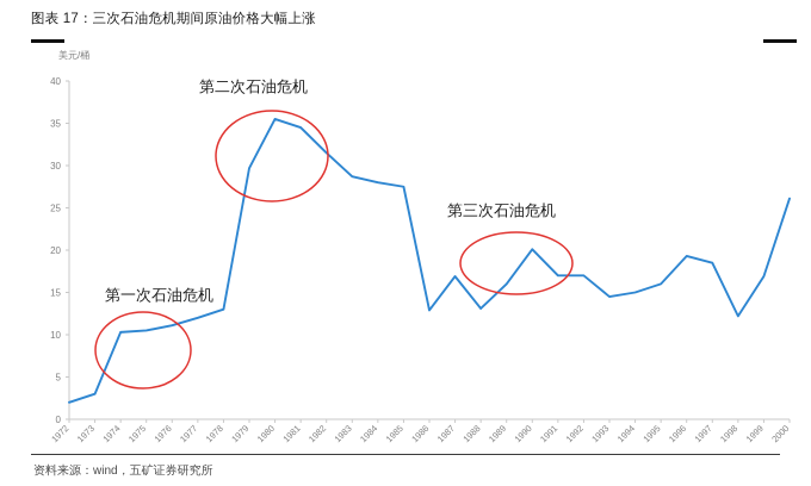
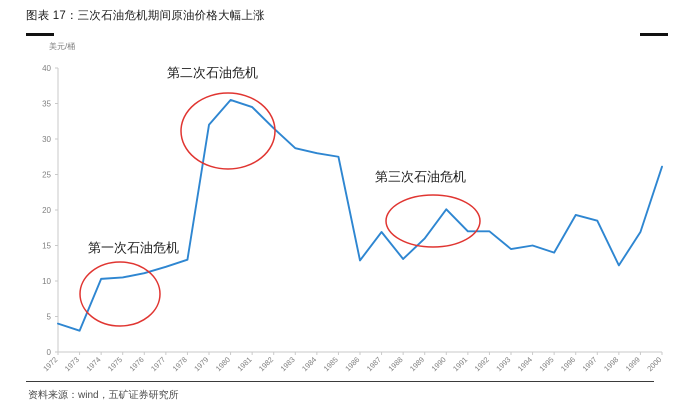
1972: 2 -> 4
1979: 30 -> 32
1995: 16 -> 14
